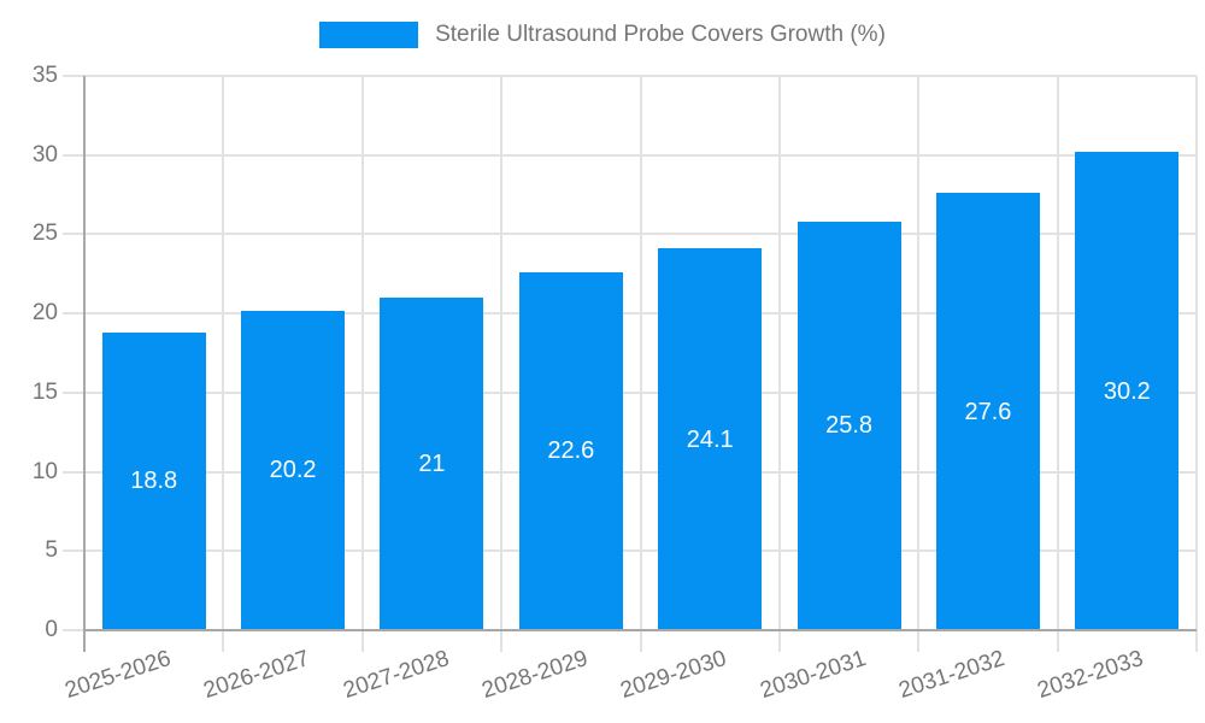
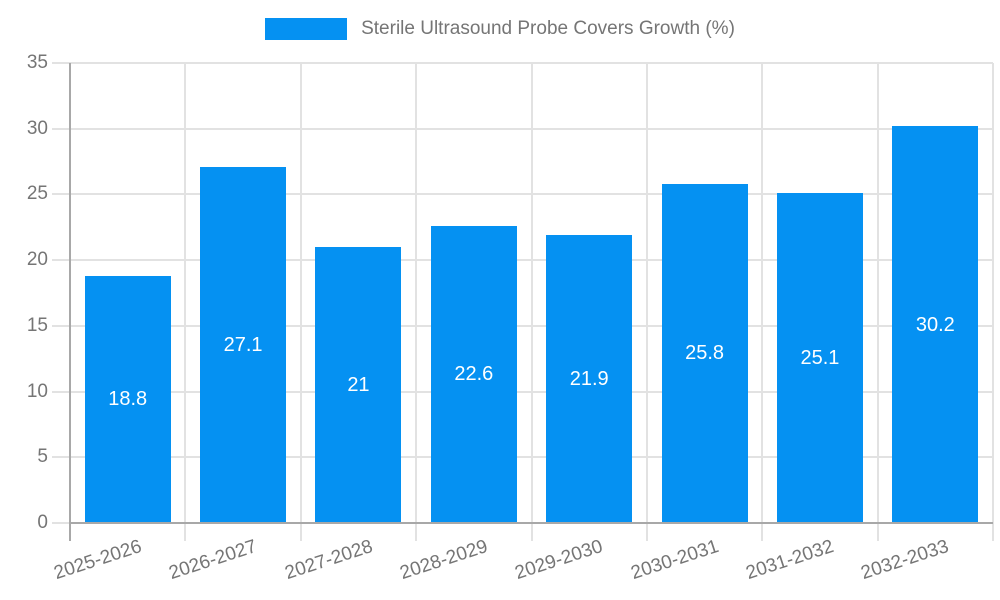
2026-2027: 20.2 -> 27.1
2029-2030: 24.1 -> 21.9
2031-2032: 27.6 -> 25.1
